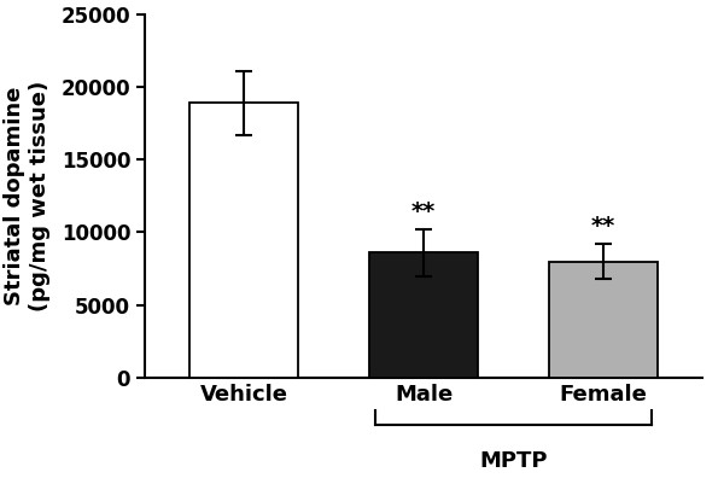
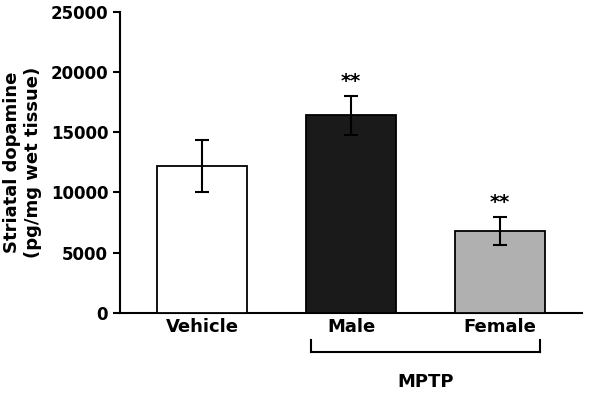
Vehicle: 18900 -> 12200
Male: 8600 -> 16400
Female: 8000 -> 6800
